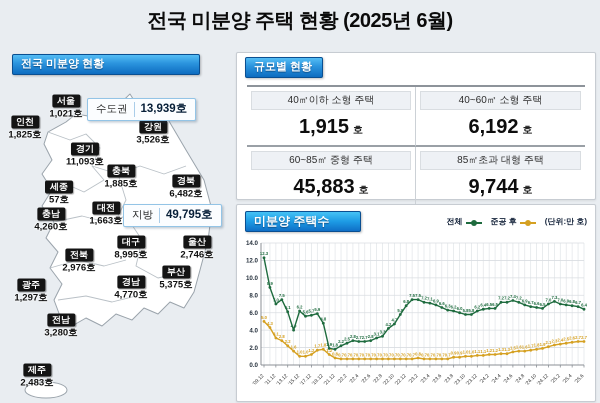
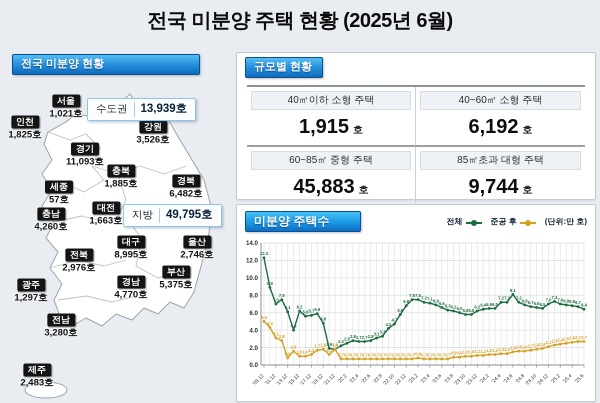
준공 후/'13.12: 2.2 -> 0.8
준공 후/'21.12: 0.8 -> 1.8
전체/'24.6: 7.4 -> 8.1
